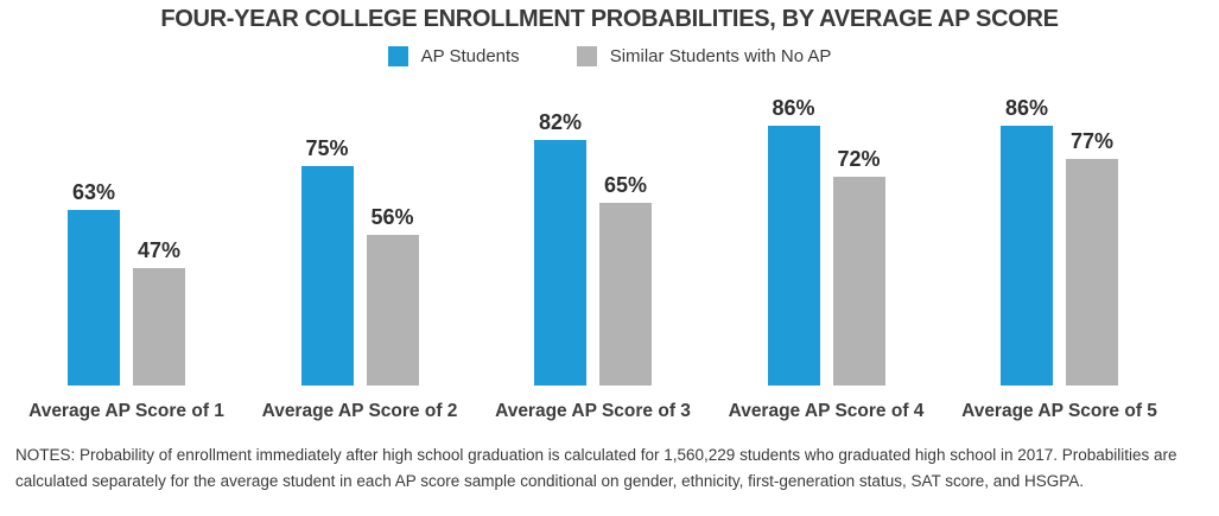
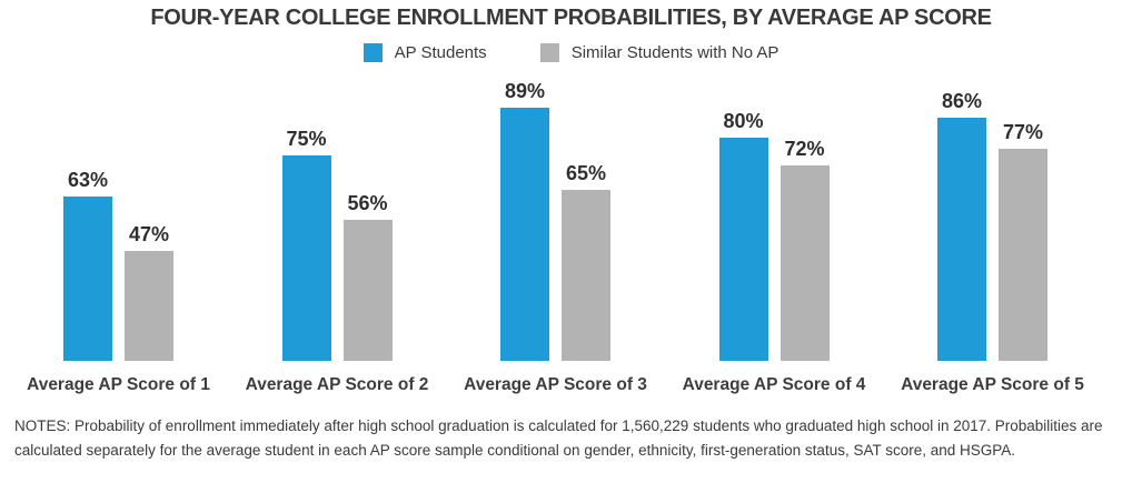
AP Students/Average AP Score of 3: 82% -> 89%
AP Students/Average AP Score of 4: 86% -> 80%
